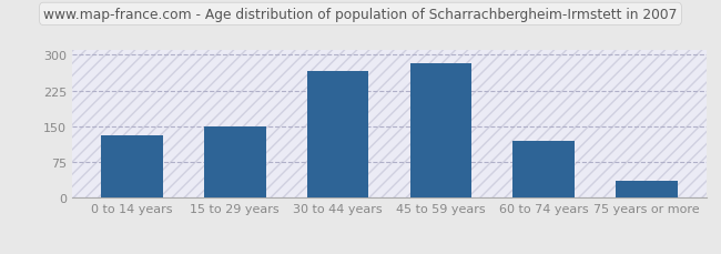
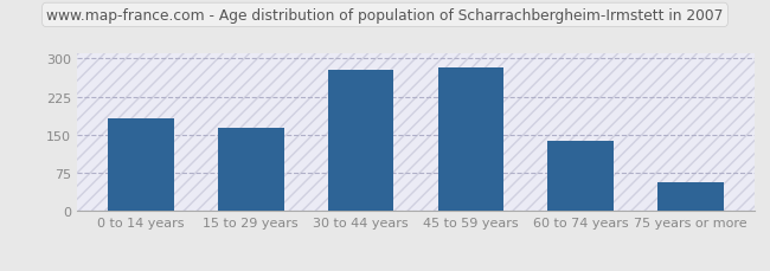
0 to 14 years: 130 -> 183
15 to 29 years: 150 -> 163
30 to 44 years: 265 -> 278
60 to 74 years: 120 -> 137
75 years or more: 35 -> 57
